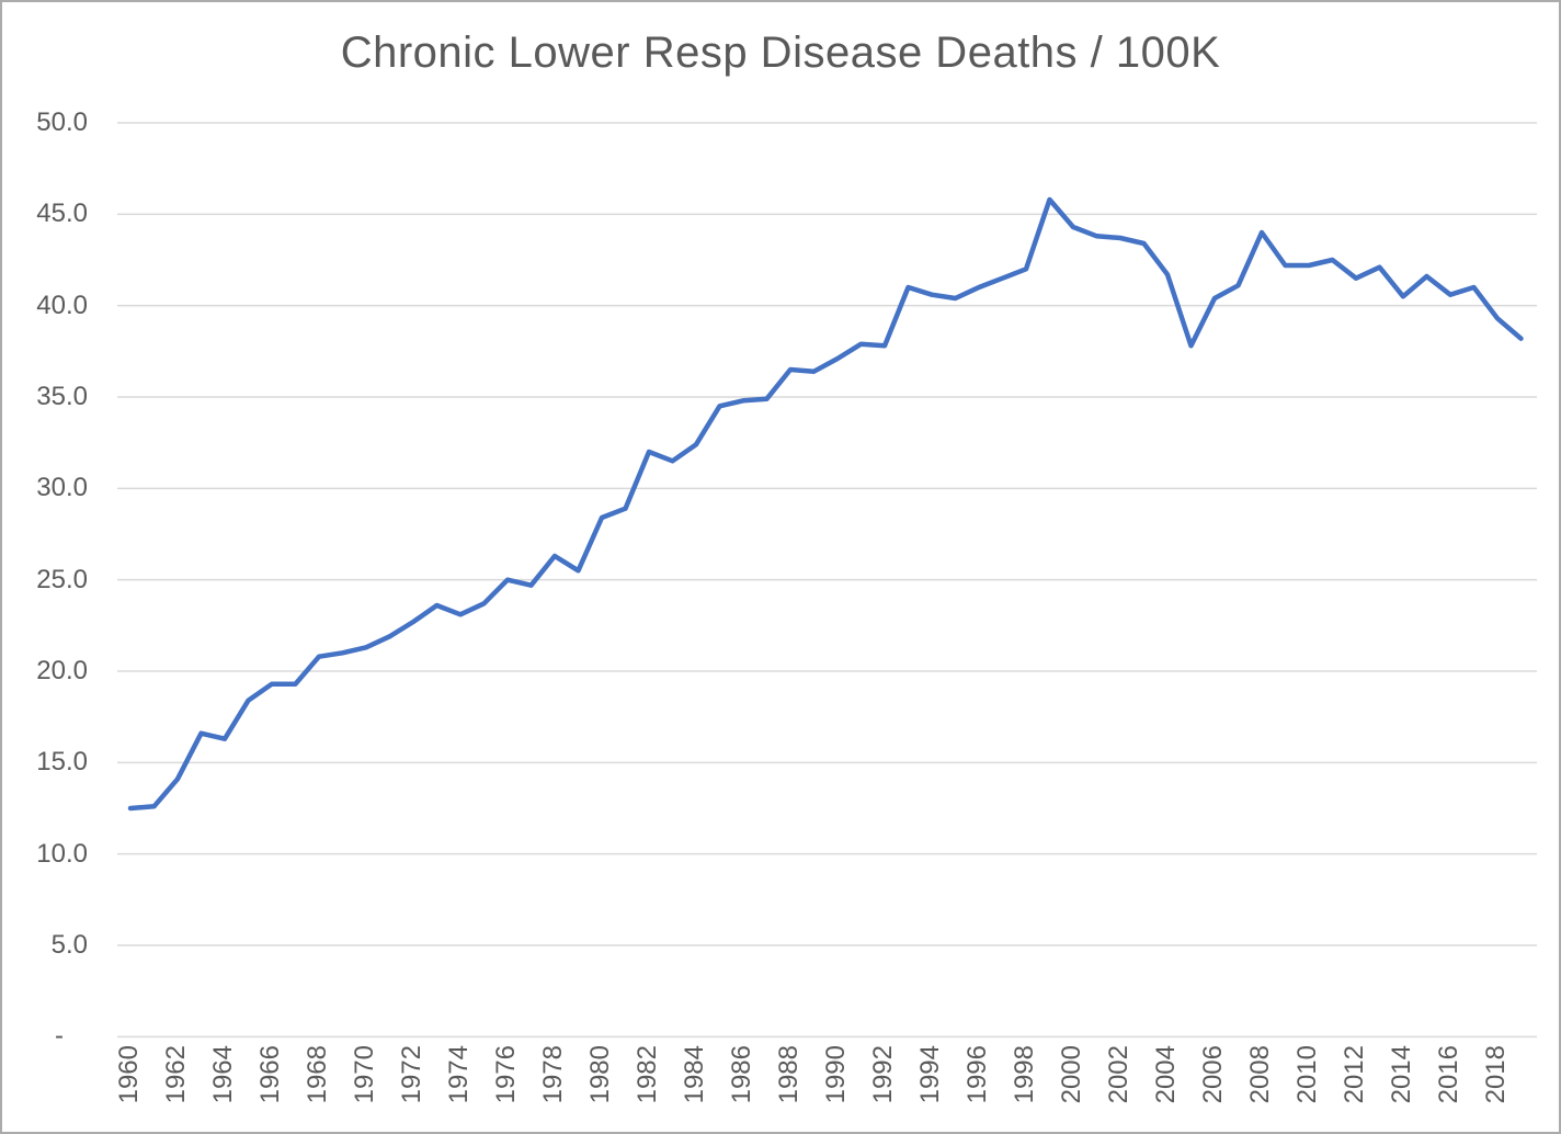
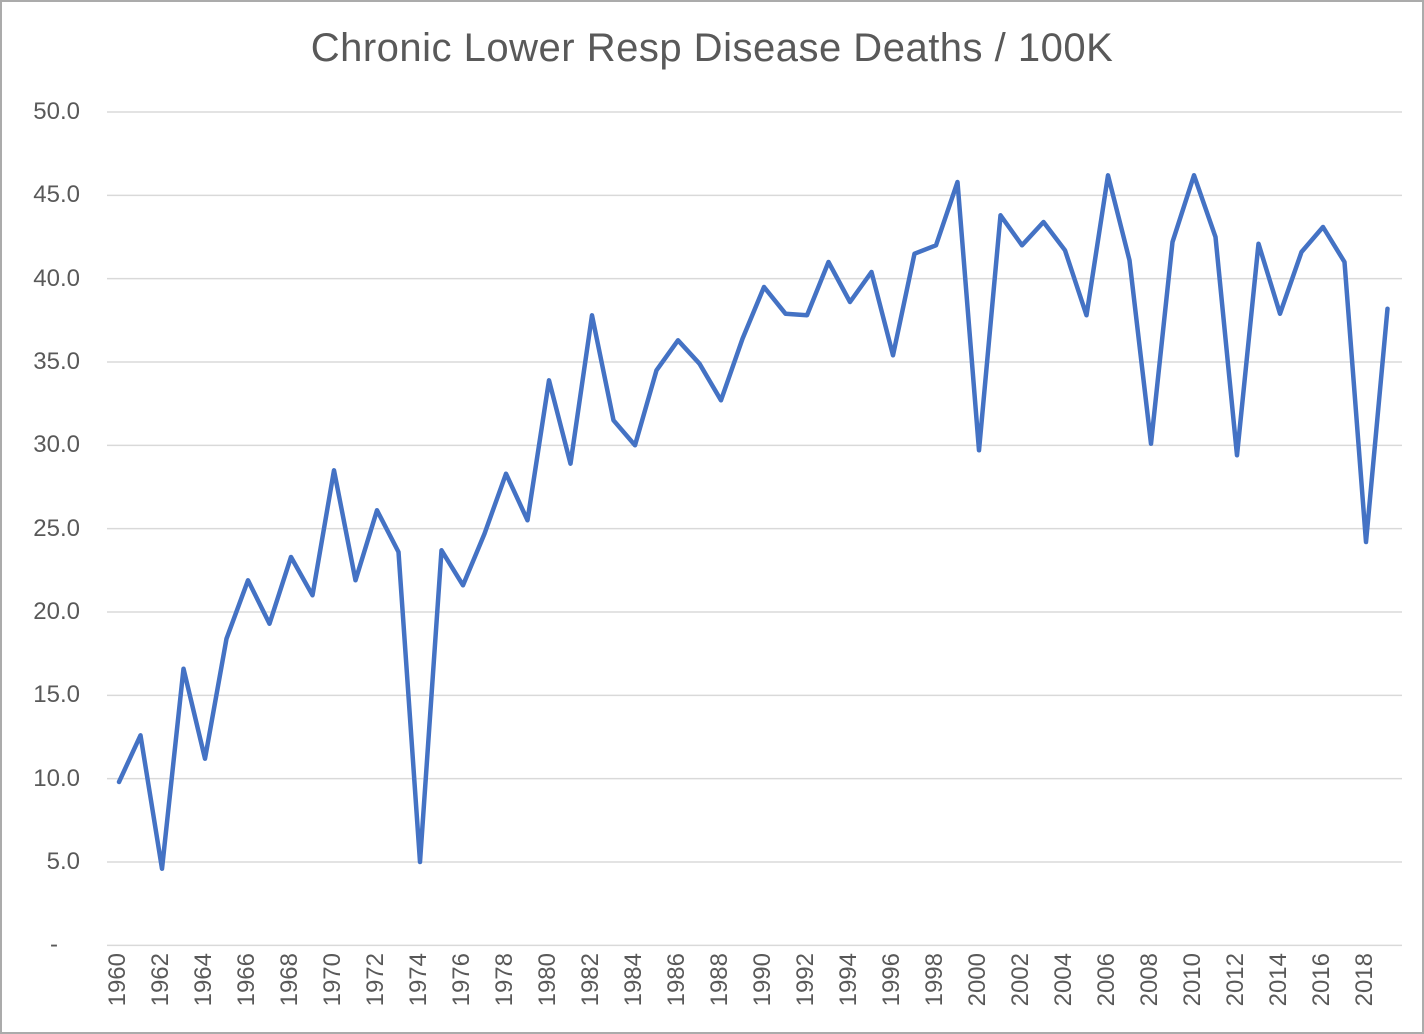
1960: 12.5 -> 9.8
1962: 14.1 -> 4.6
1964: 16.3 -> 11.2
1966: 19.3 -> 21.9
1968: 20.8 -> 23.3
1970: 21.3 -> 28.5
1972: 22.7 -> 26.1
1974: 23.1 -> 5.0
1976: 25.0 -> 21.6
1978: 26.3 -> 28.3
1980: 28.4 -> 33.9
1982: 32.0 -> 37.8
1984: 32.4 -> 30.0
1986: 34.8 -> 36.3
1988: 36.5 -> 32.7
1990: 37.1 -> 39.5
1994: 40.6 -> 38.6
1996: 41.0 -> 35.4
2000: 44.3 -> 29.7
2002: 43.7 -> 42.0
2006: 40.4 -> 46.2
2008: 44.0 -> 30.1
2010: 42.2 -> 46.2
2012: 41.5 -> 29.4
2014: 40.5 -> 37.9
2016: 40.6 -> 43.1
2018: 39.3 -> 24.2
